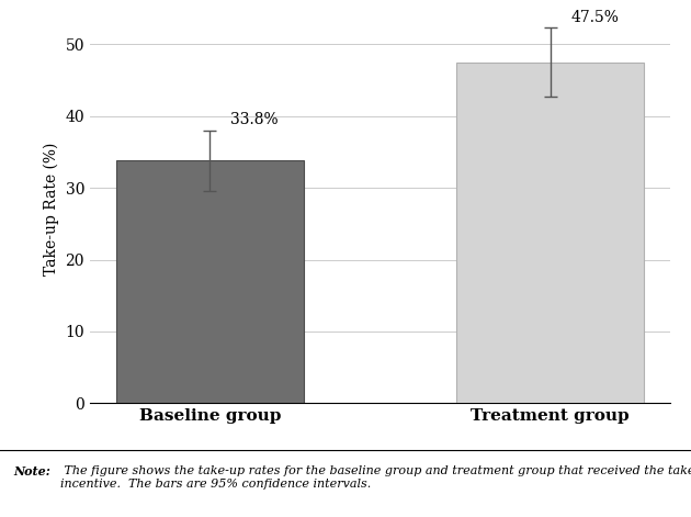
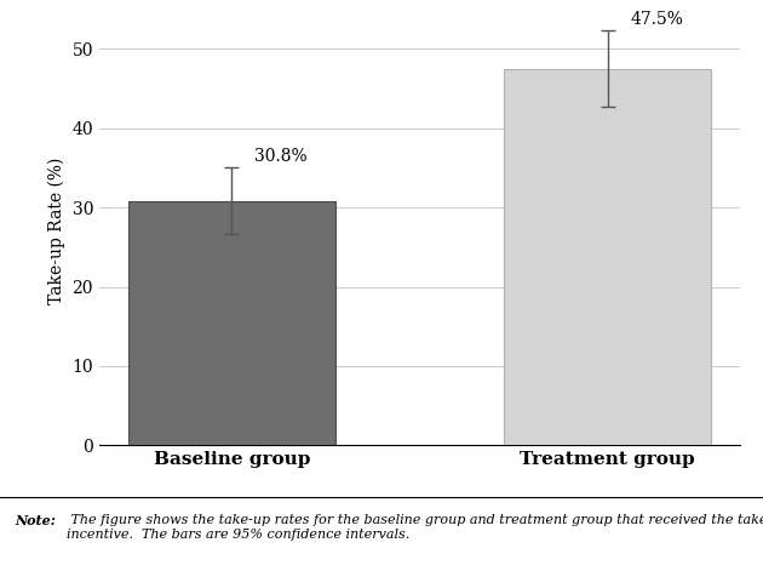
Baseline group: 33.8% -> 30.8%
